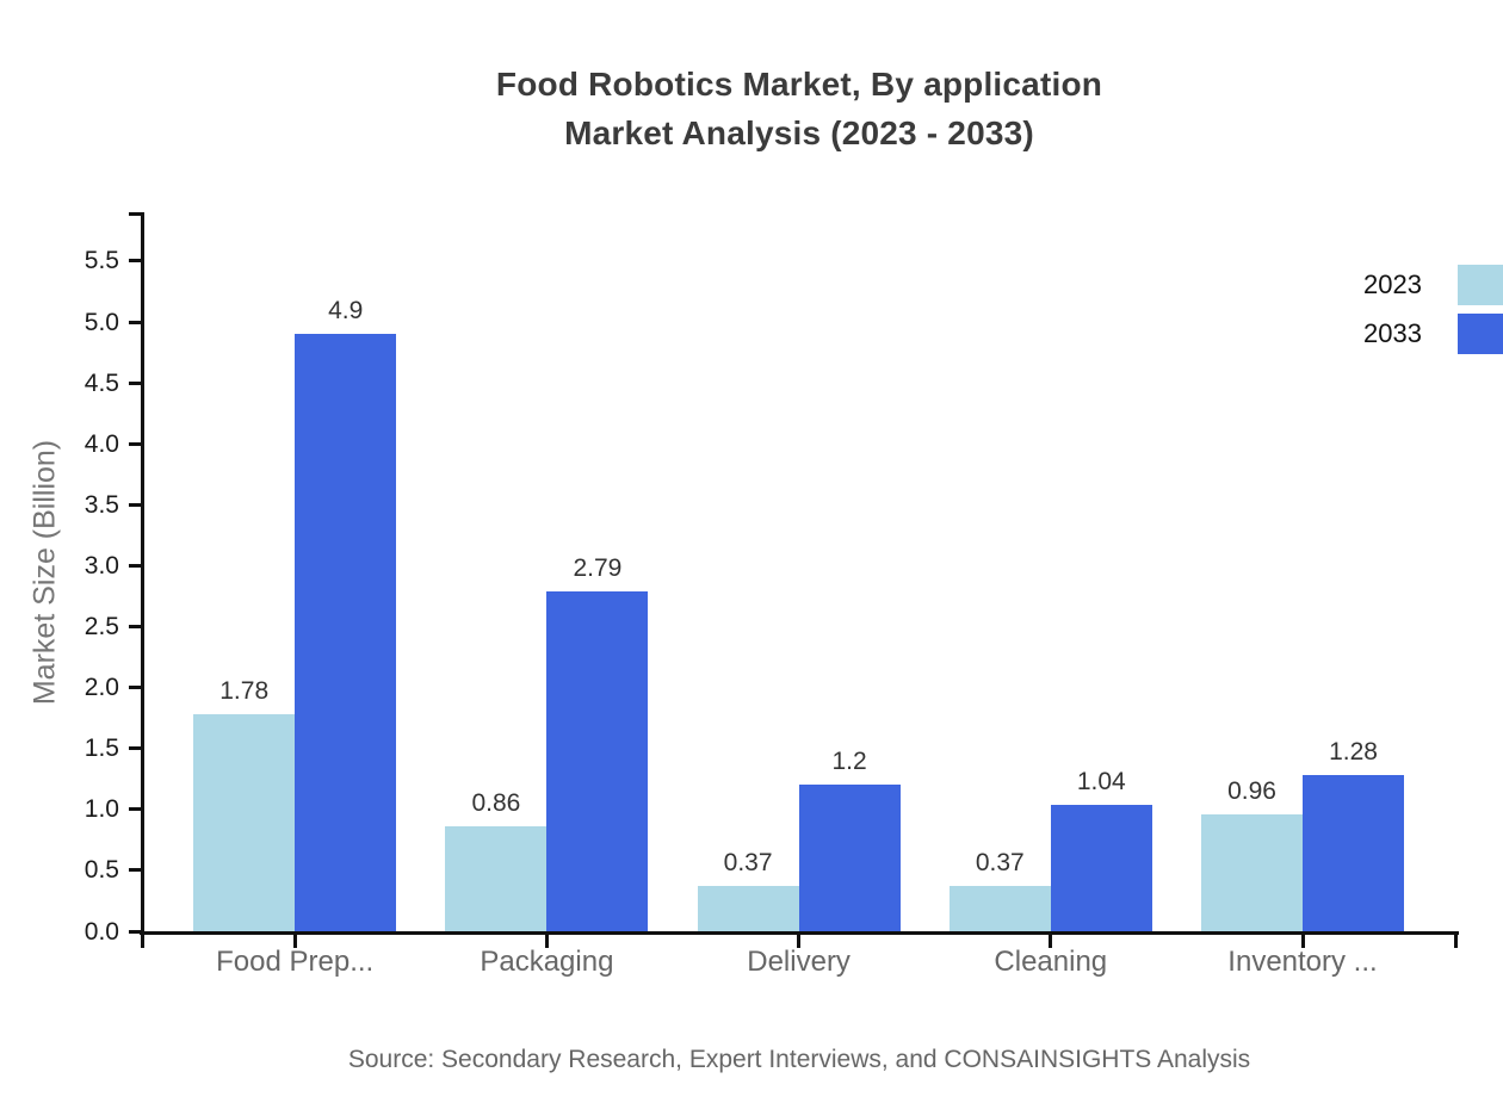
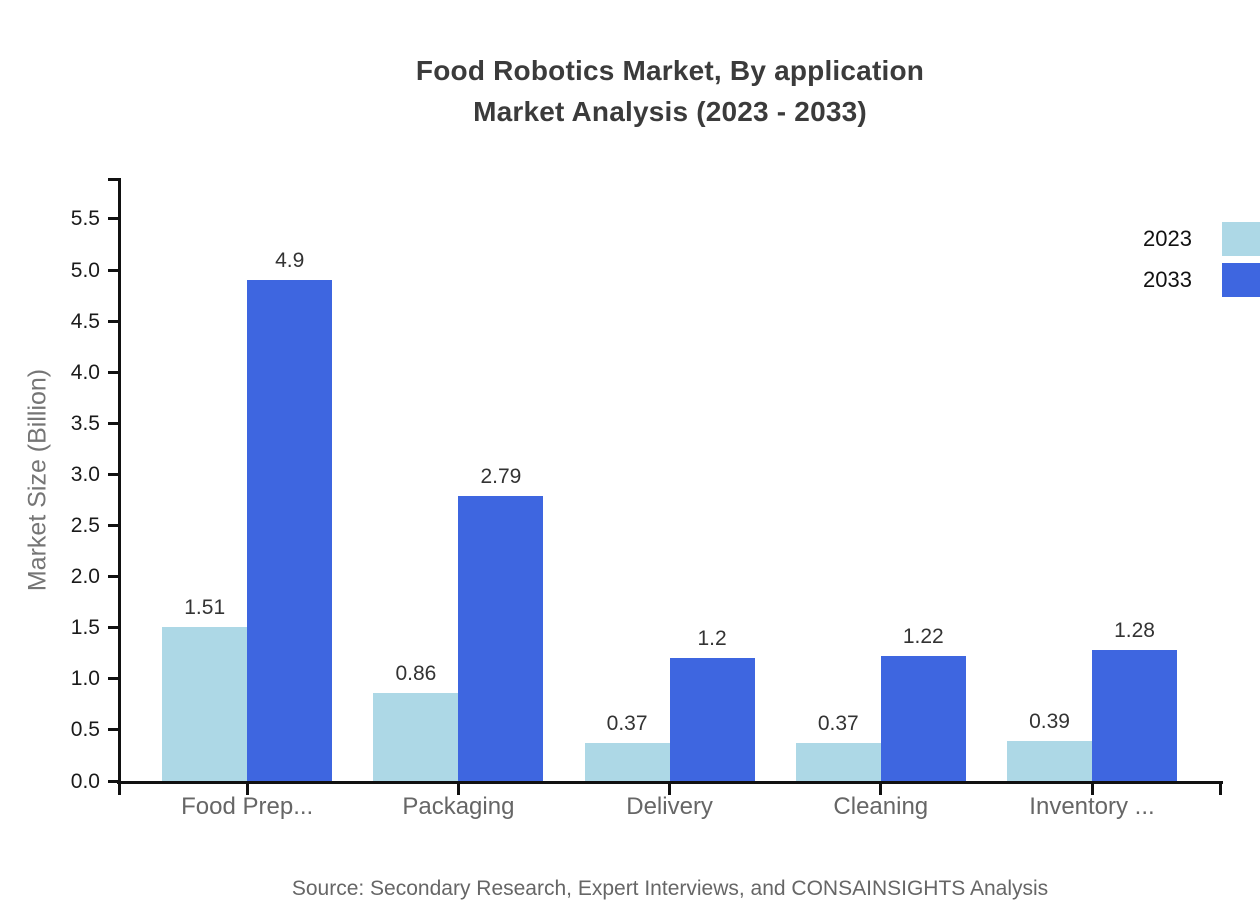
2023/Food Prep...: 1.78 -> 1.51
2033/Cleaning: 1.04 -> 1.22
2023/Inventory ...: 0.96 -> 0.39
